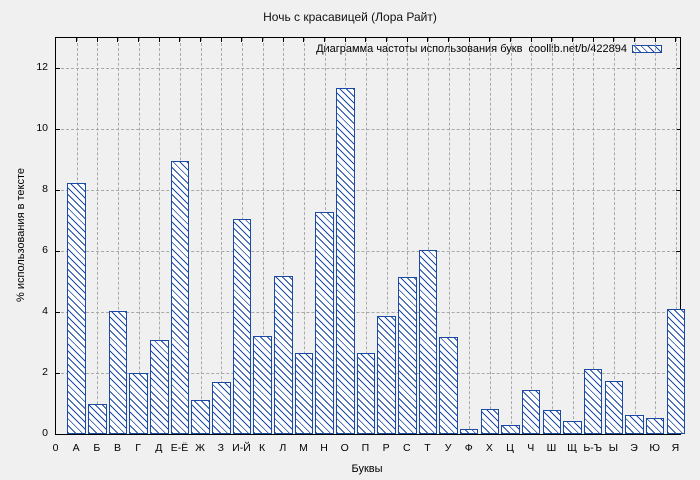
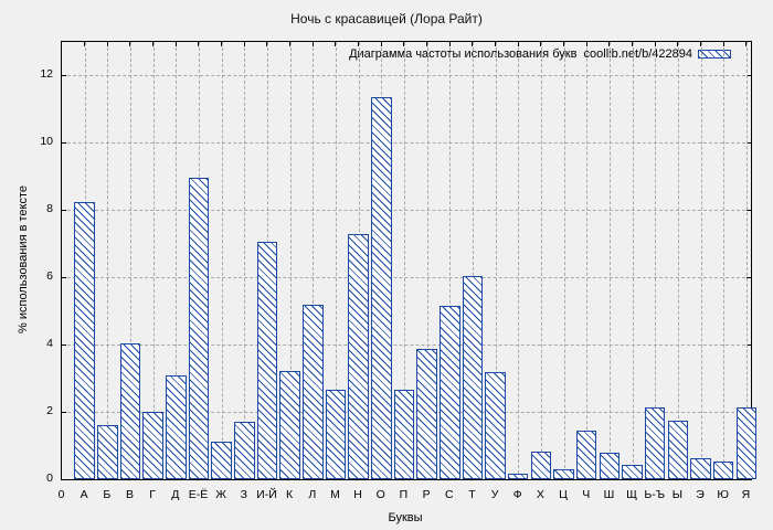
Б: 1.0 -> 1.6
Я: 4.1 -> 2.1
